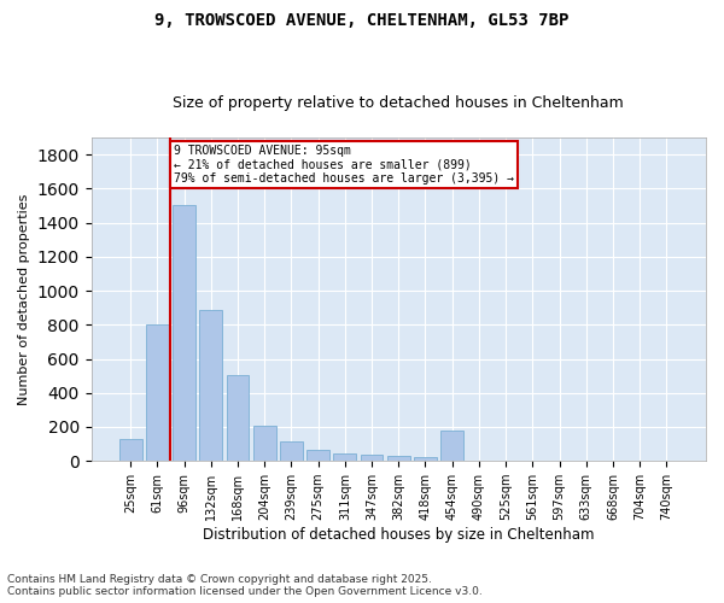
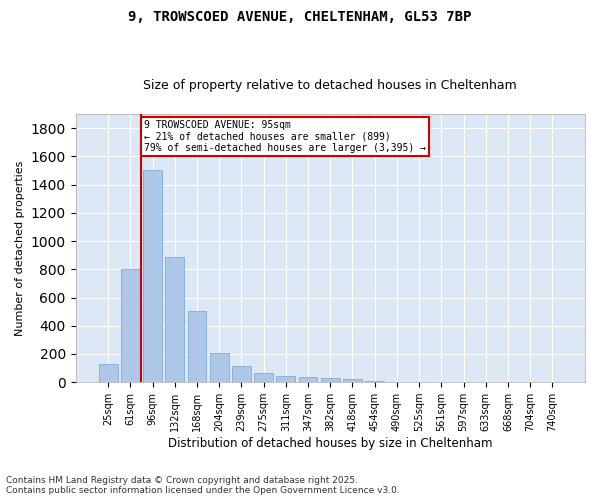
454sqm: 180 -> 10
